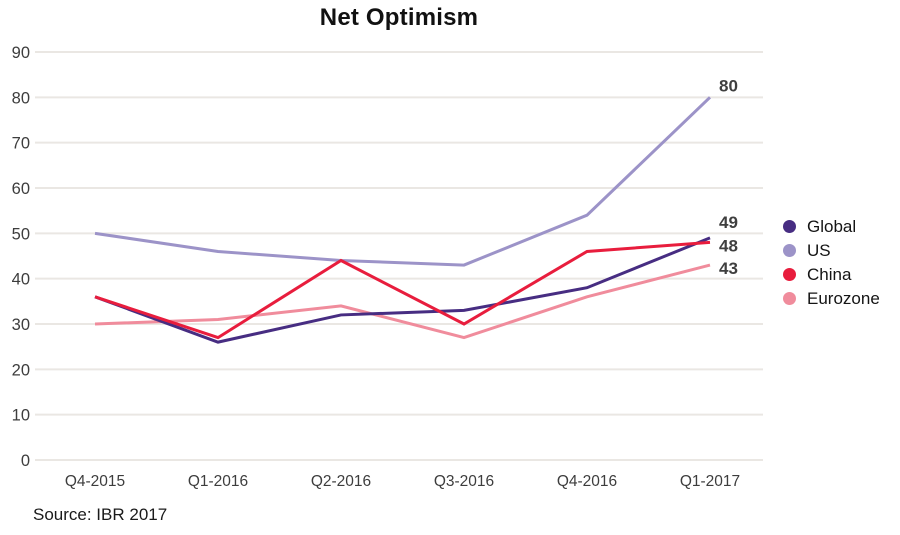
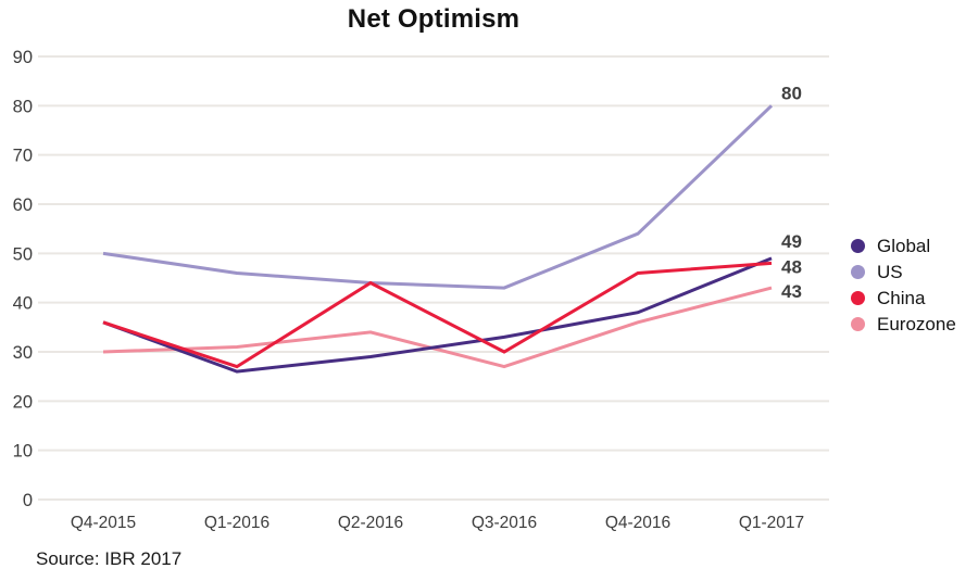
Global/Q2-2016: 32 -> 29
